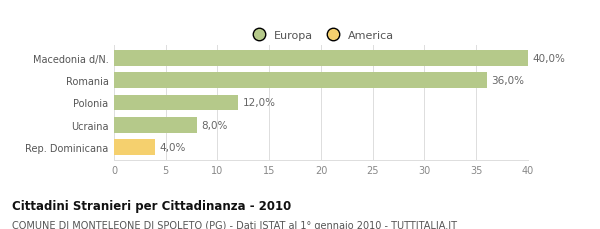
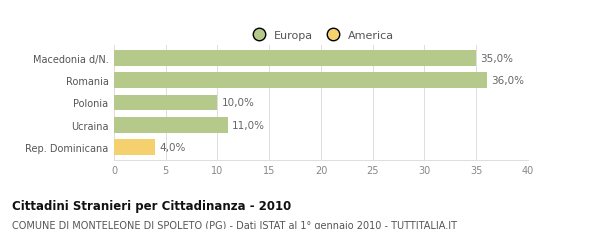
Macedonia d/N.: 40,0% -> 35,0%
Polonia: 12,0% -> 10,0%
Ucraina: 8,0% -> 11,0%
